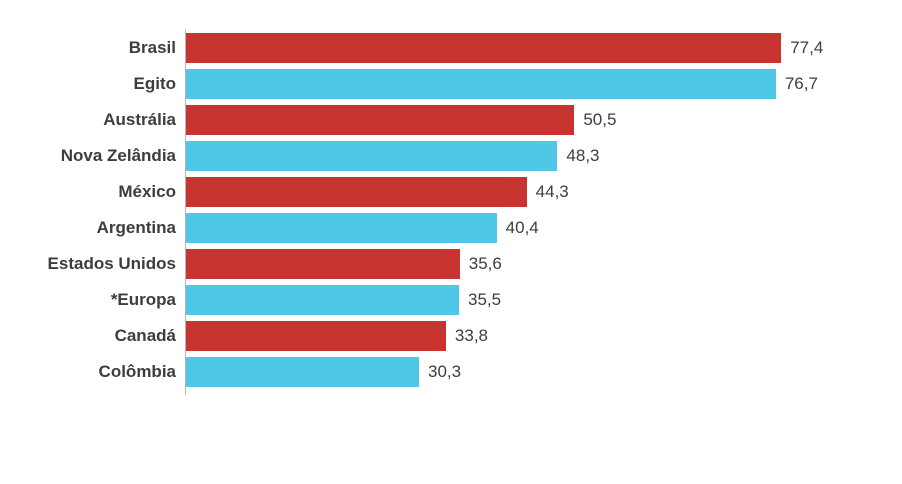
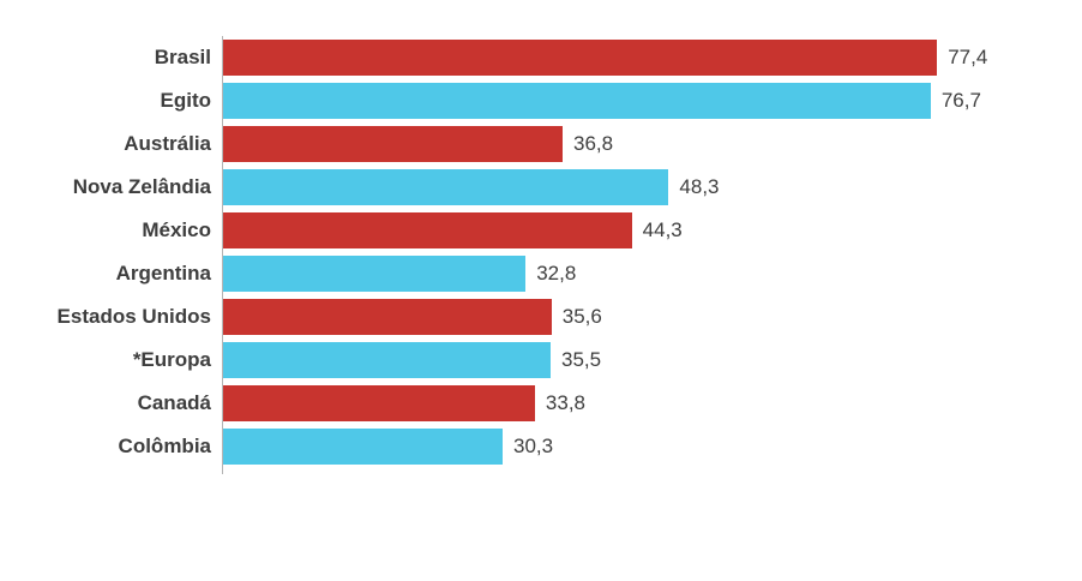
Austrália: 50,5 -> 36,8
Argentina: 40,4 -> 32,8
